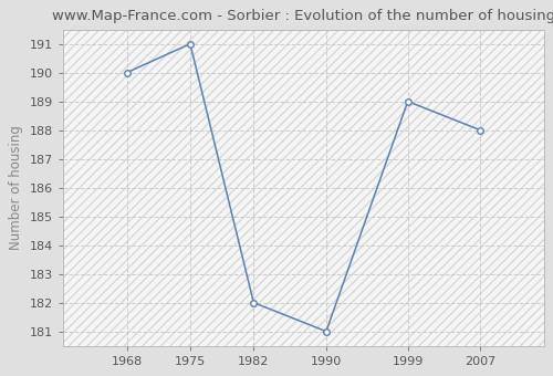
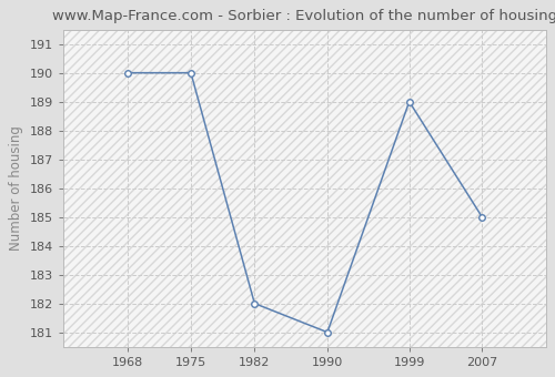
1975: 191 -> 190
2007: 188 -> 185
